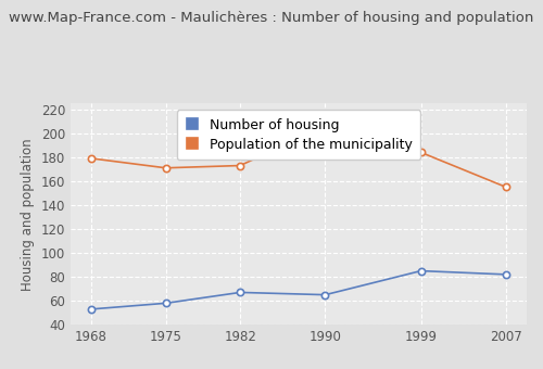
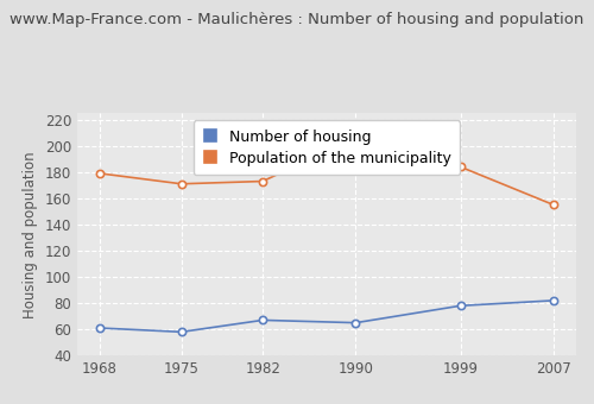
Number of housing/1968: 53 -> 61
Number of housing/1999: 85 -> 78
